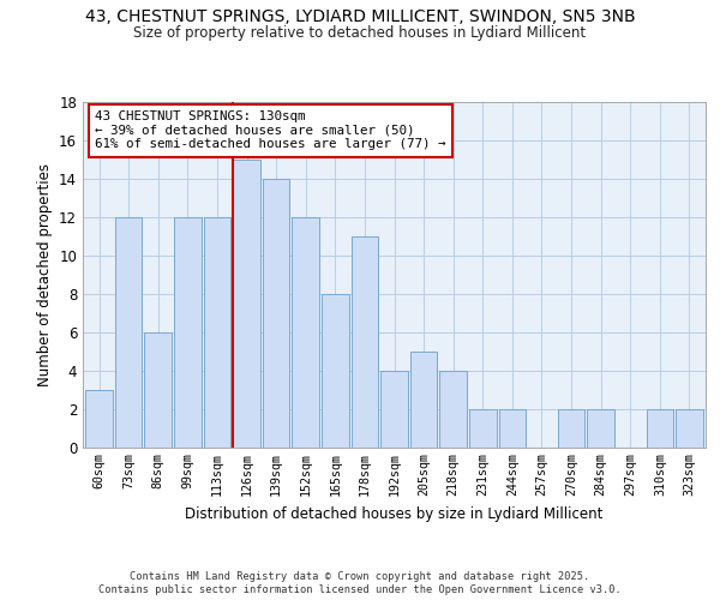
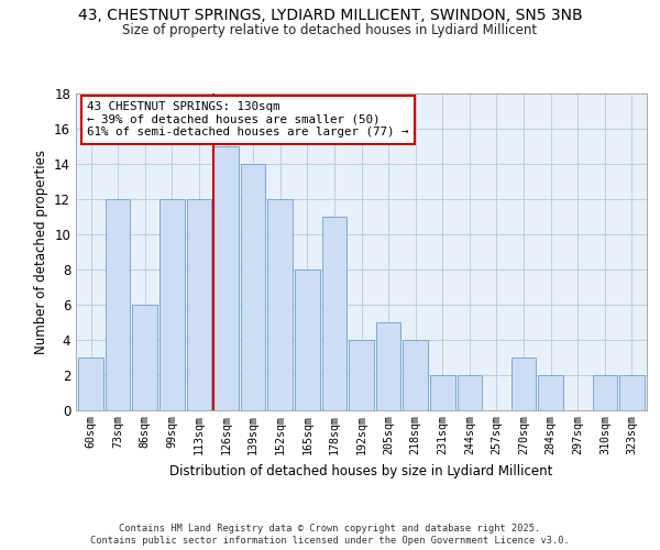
270sqm: 2 -> 3
